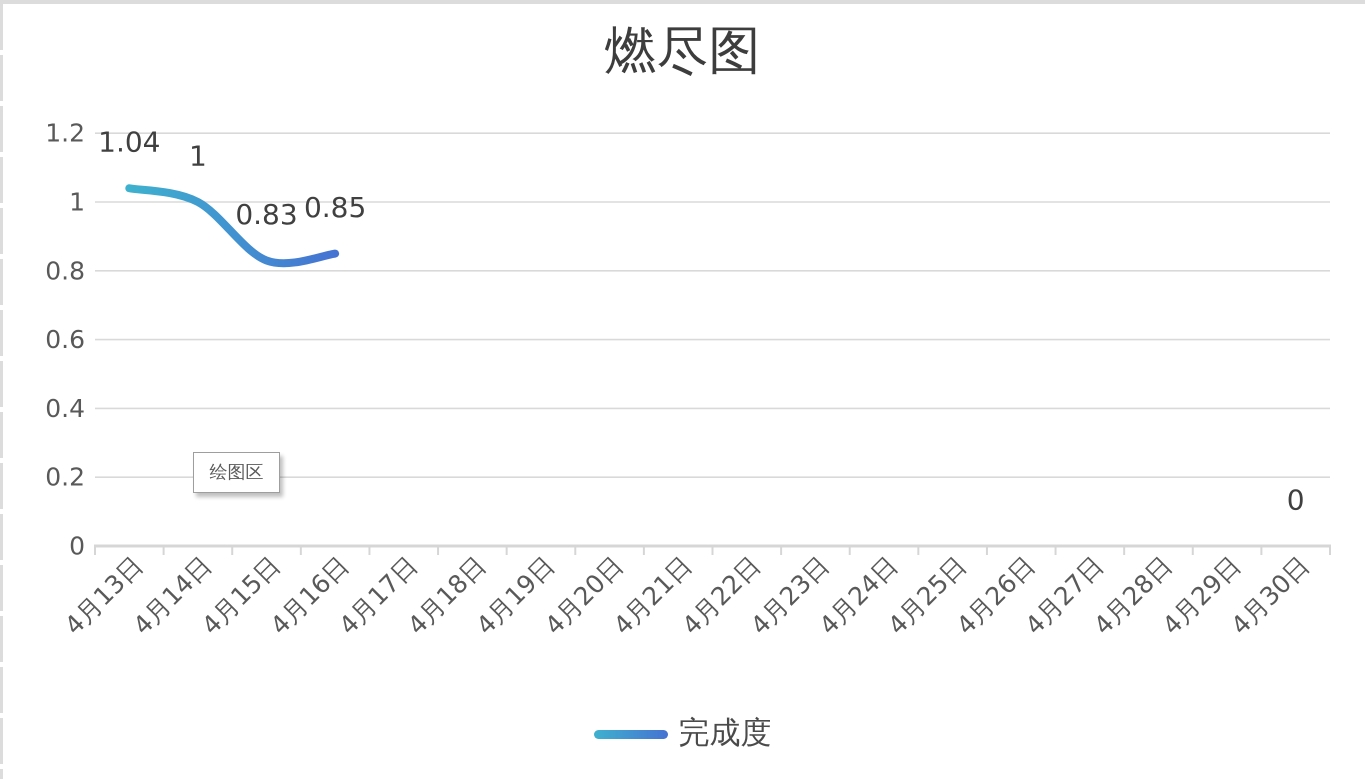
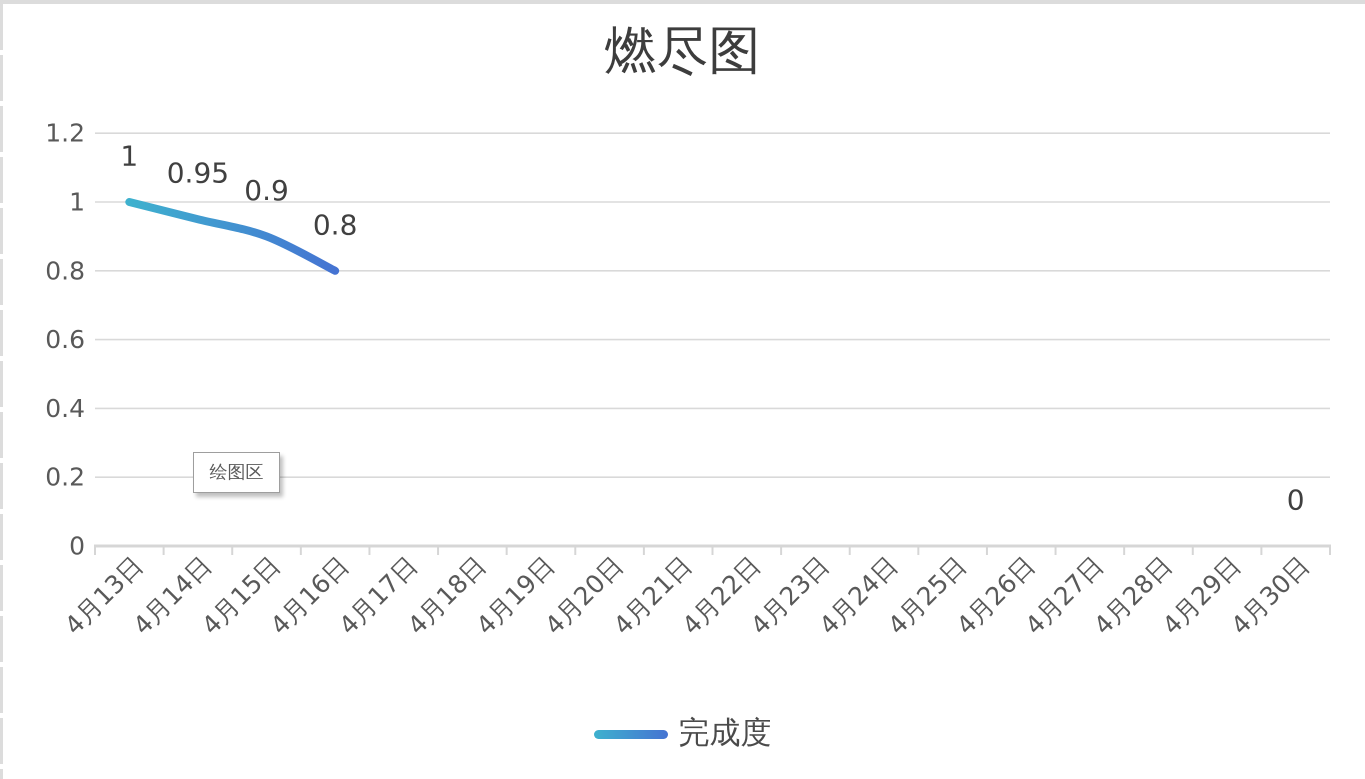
4月13日: 1.04 -> 1
4月14日: 1 -> 0.95
4月15日: 0.83 -> 0.9
4月16日: 0.85 -> 0.8
